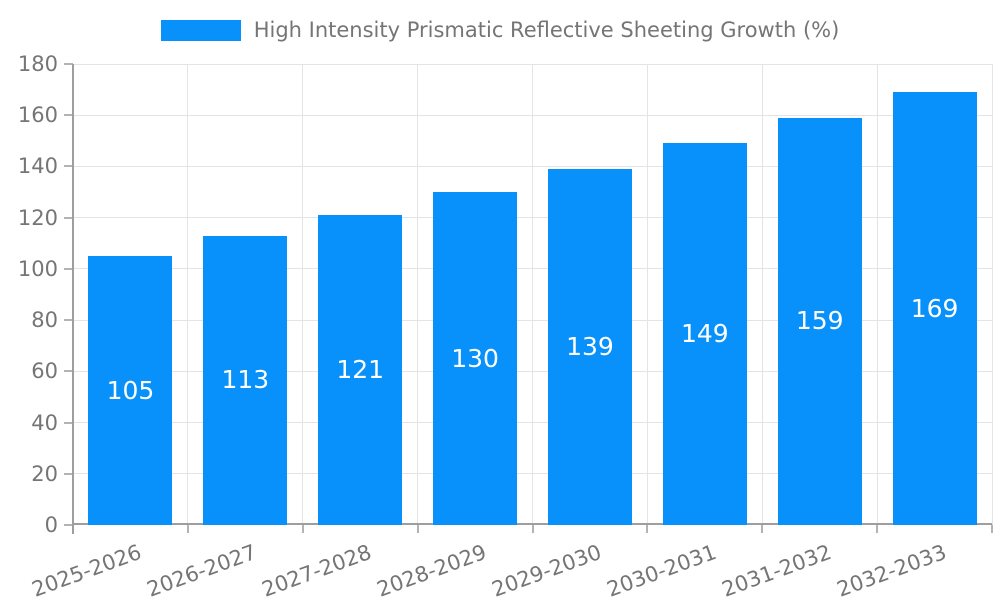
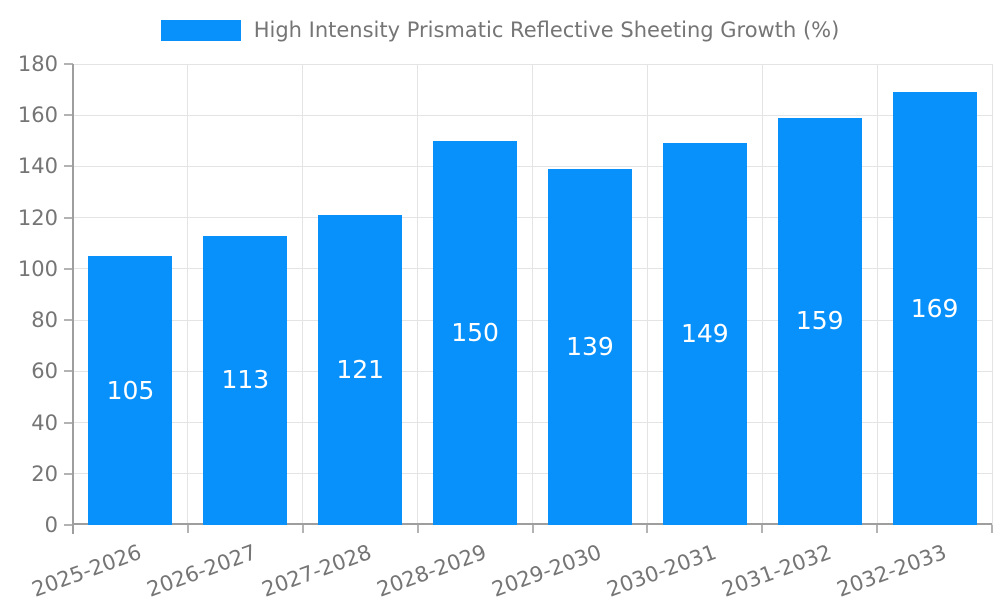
2028-2029: 130 -> 150
